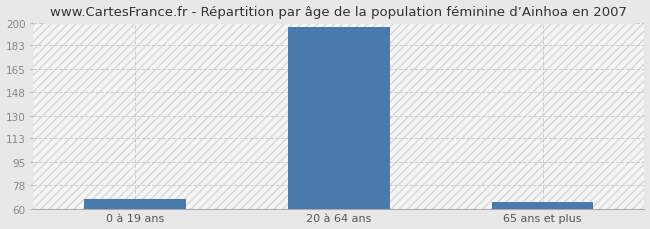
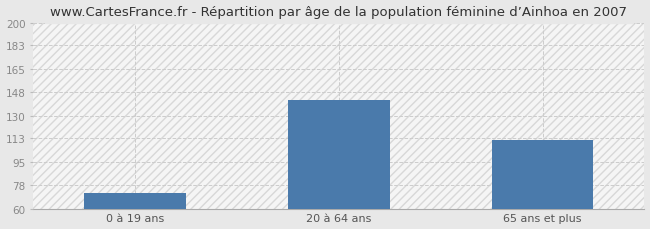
0 à 19 ans: 67 -> 72
20 à 64 ans: 197 -> 142
65 ans et plus: 65 -> 112
